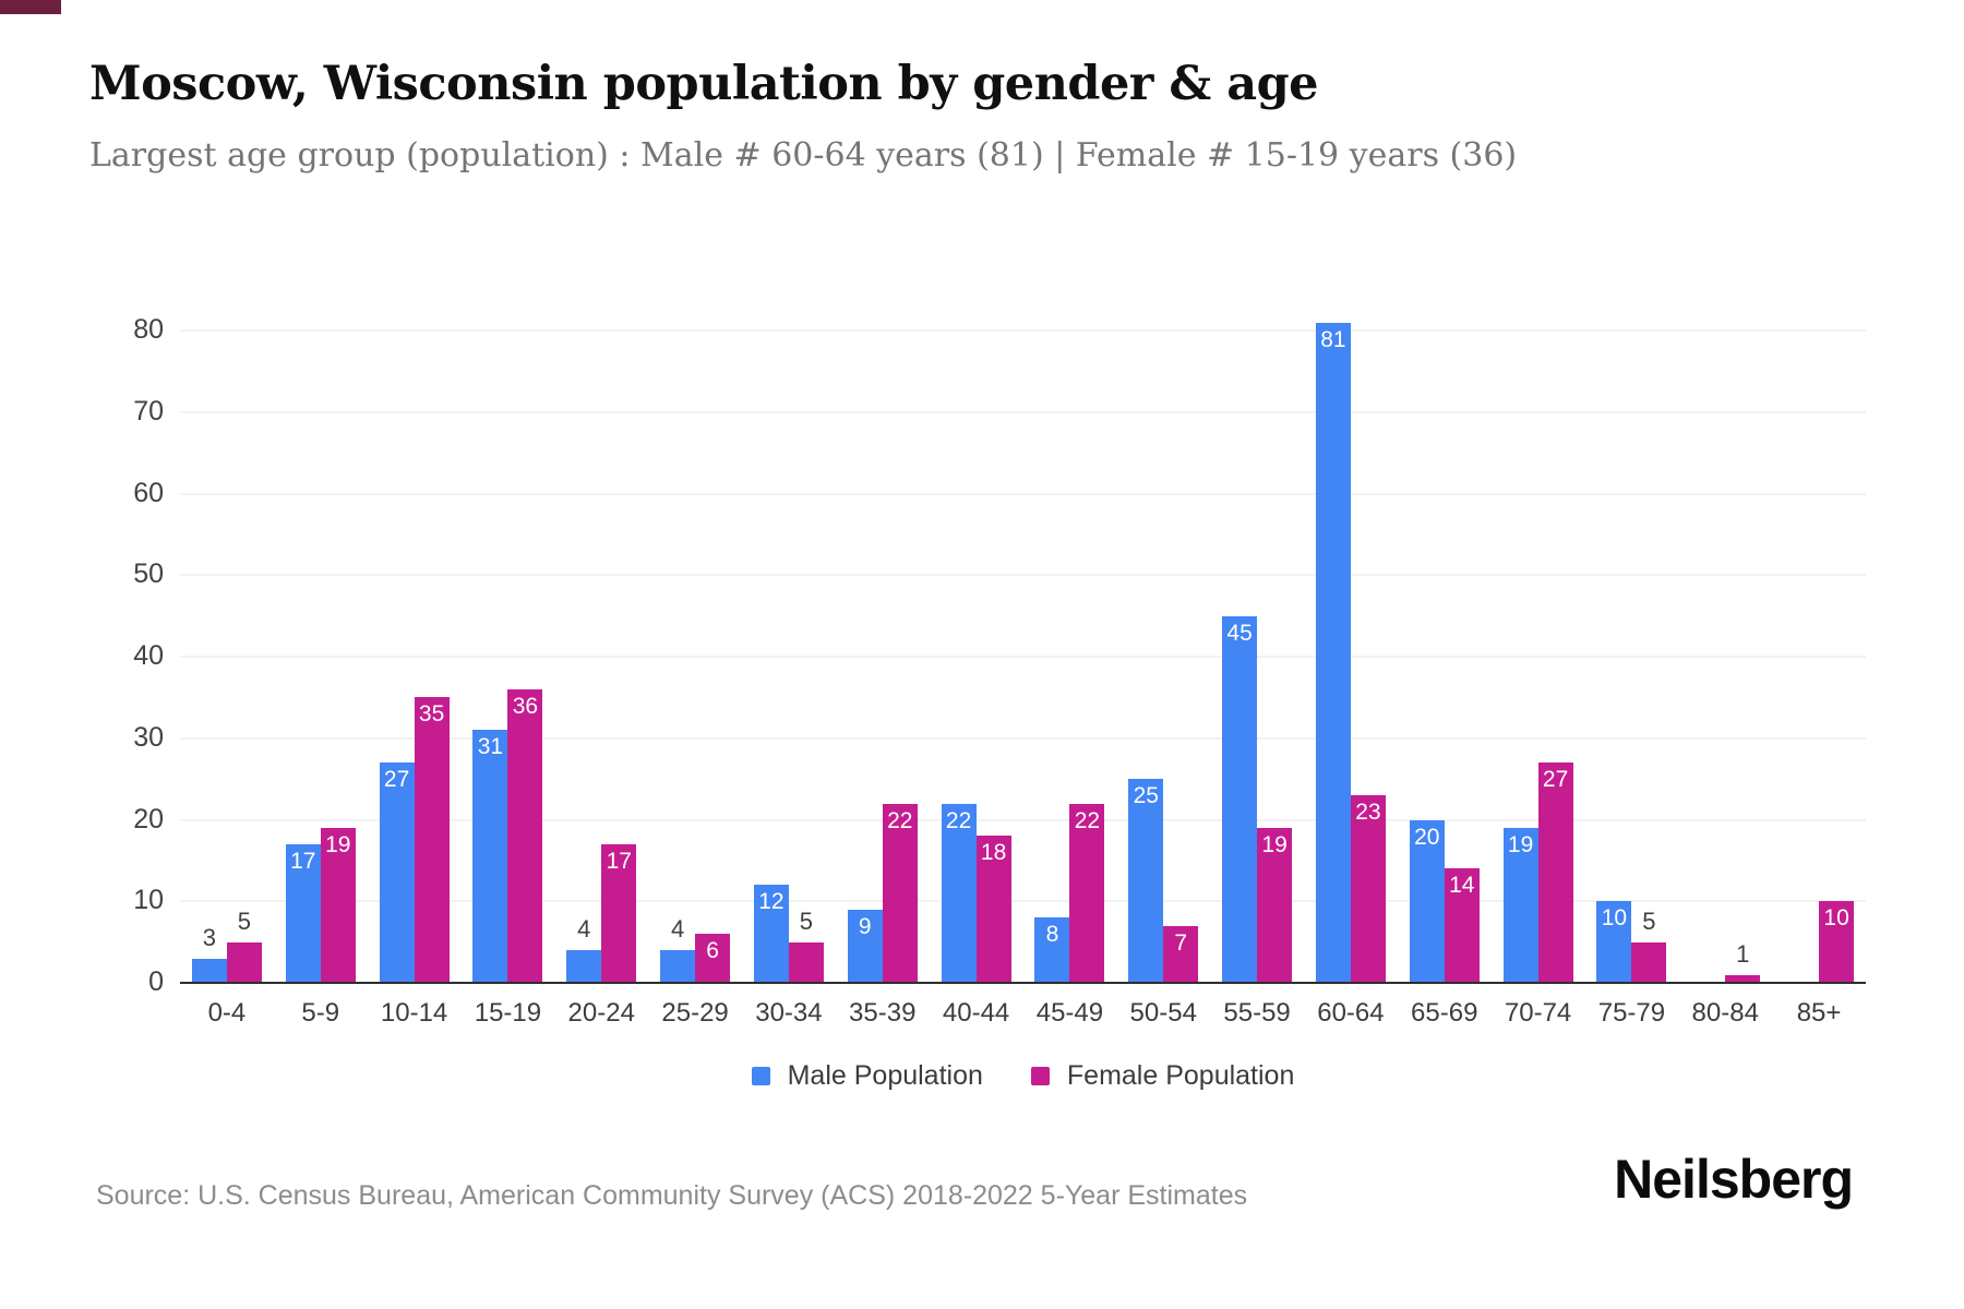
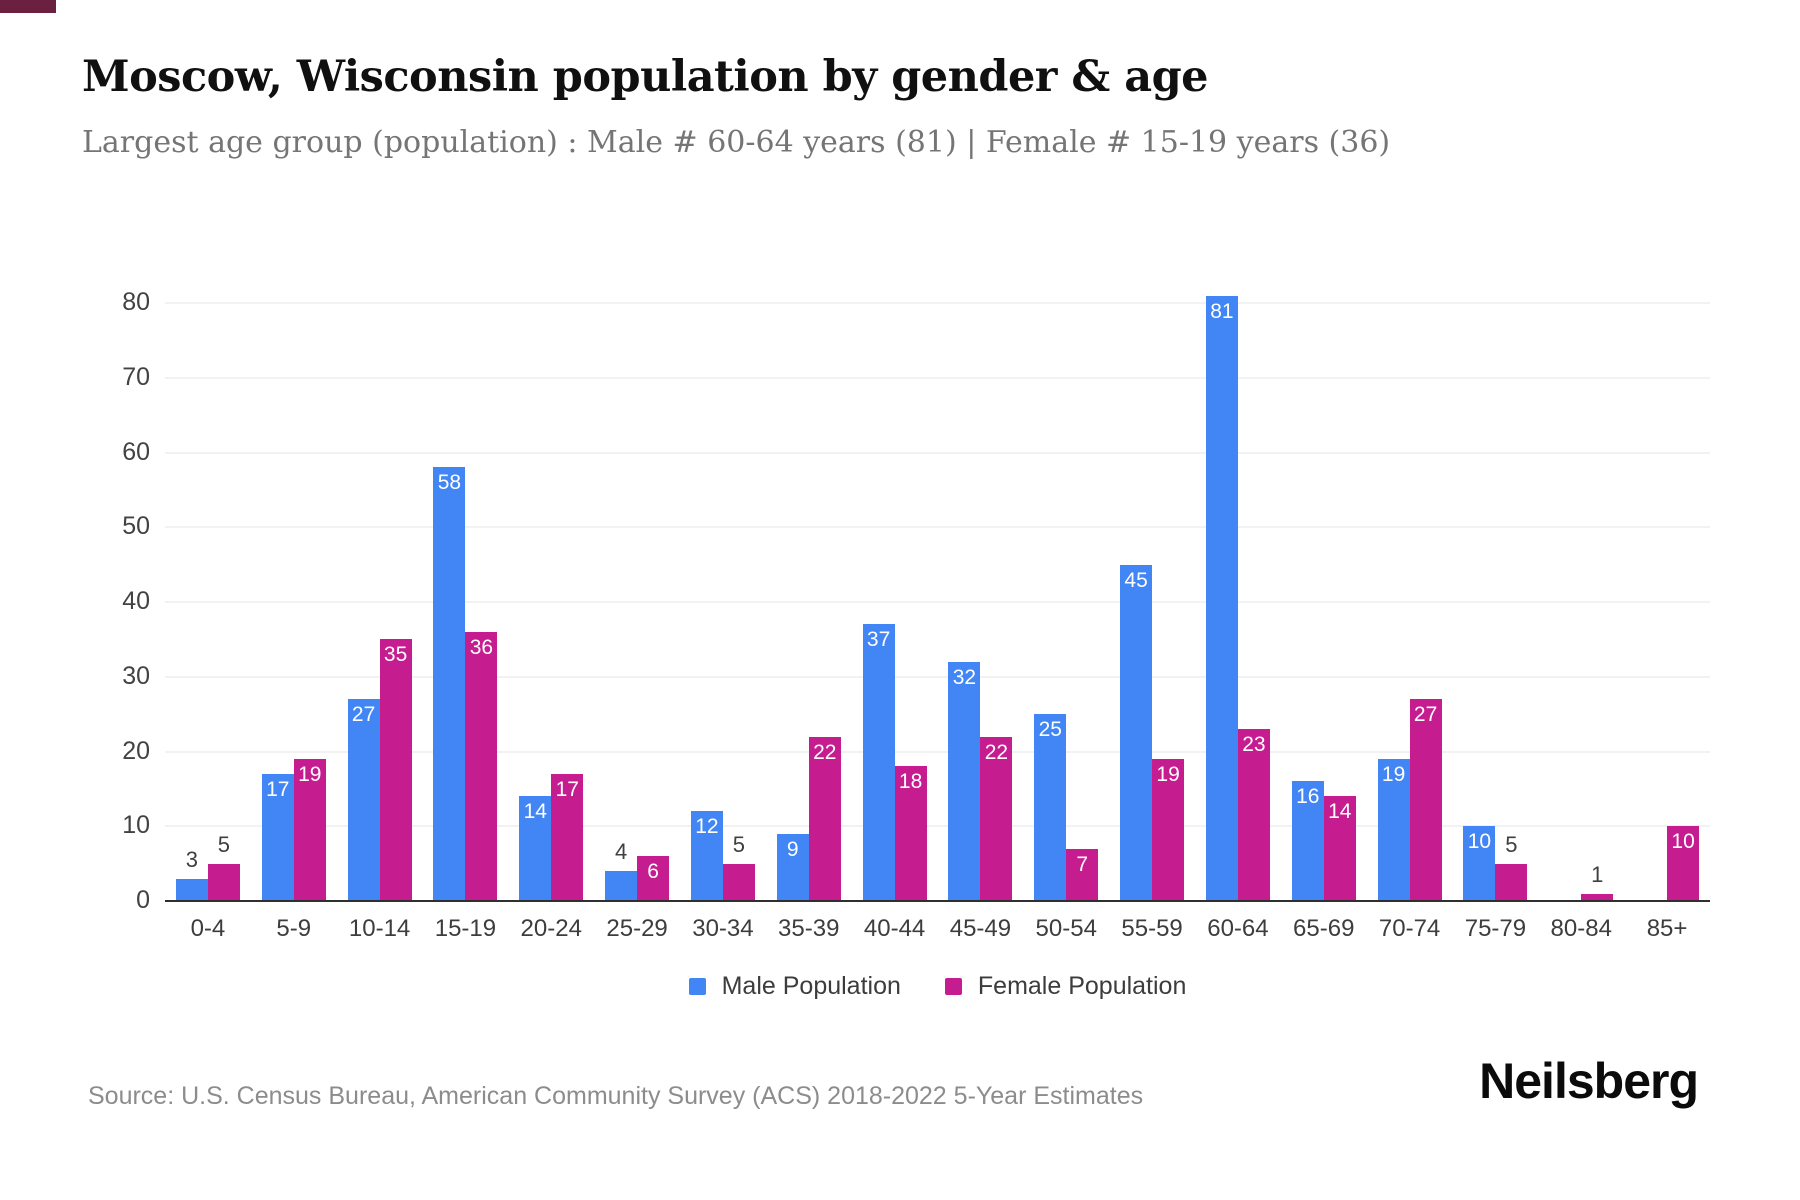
Male Population/15-19: 31 -> 58
Male Population/20-24: 4 -> 14
Male Population/40-44: 22 -> 37
Male Population/45-49: 8 -> 32
Male Population/65-69: 20 -> 16
